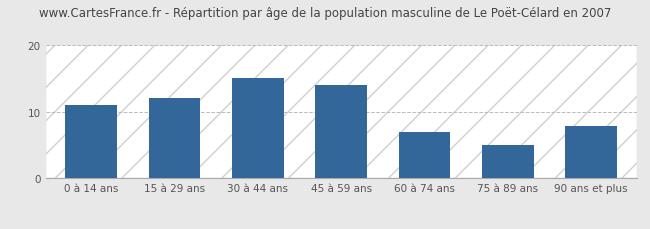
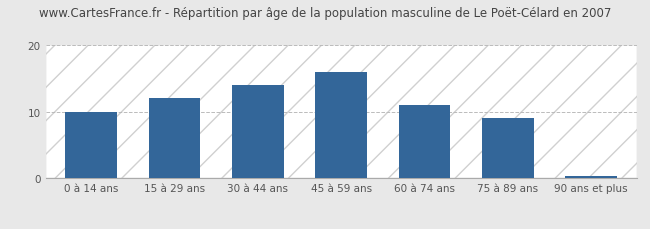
0 à 14 ans: 11.0 -> 10.0
30 à 44 ans: 15.0 -> 14.0
45 à 59 ans: 14.0 -> 16.0
60 à 74 ans: 7.0 -> 11.0
75 à 89 ans: 5.0 -> 9.0
90 ans et plus: 7.8 -> 0.3
